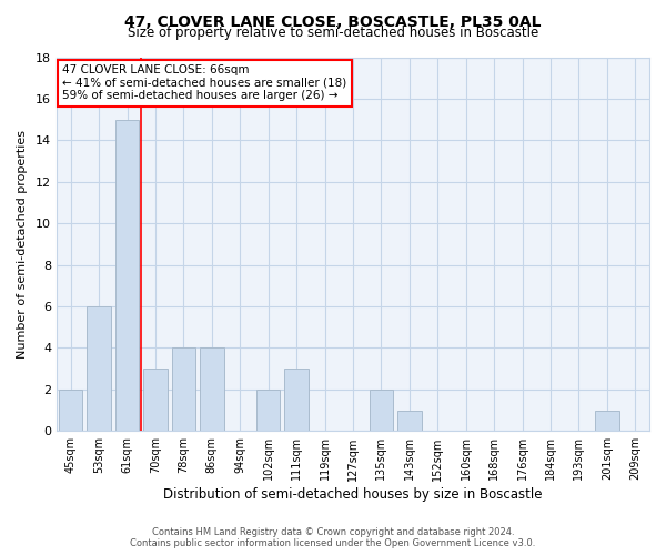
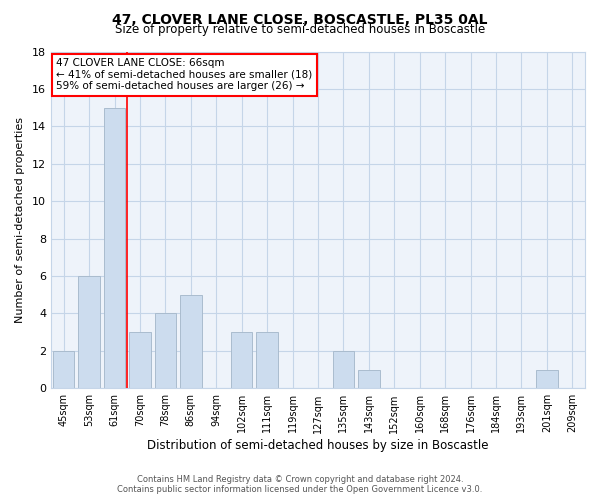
86sqm: 4 -> 5
102sqm: 2 -> 3
